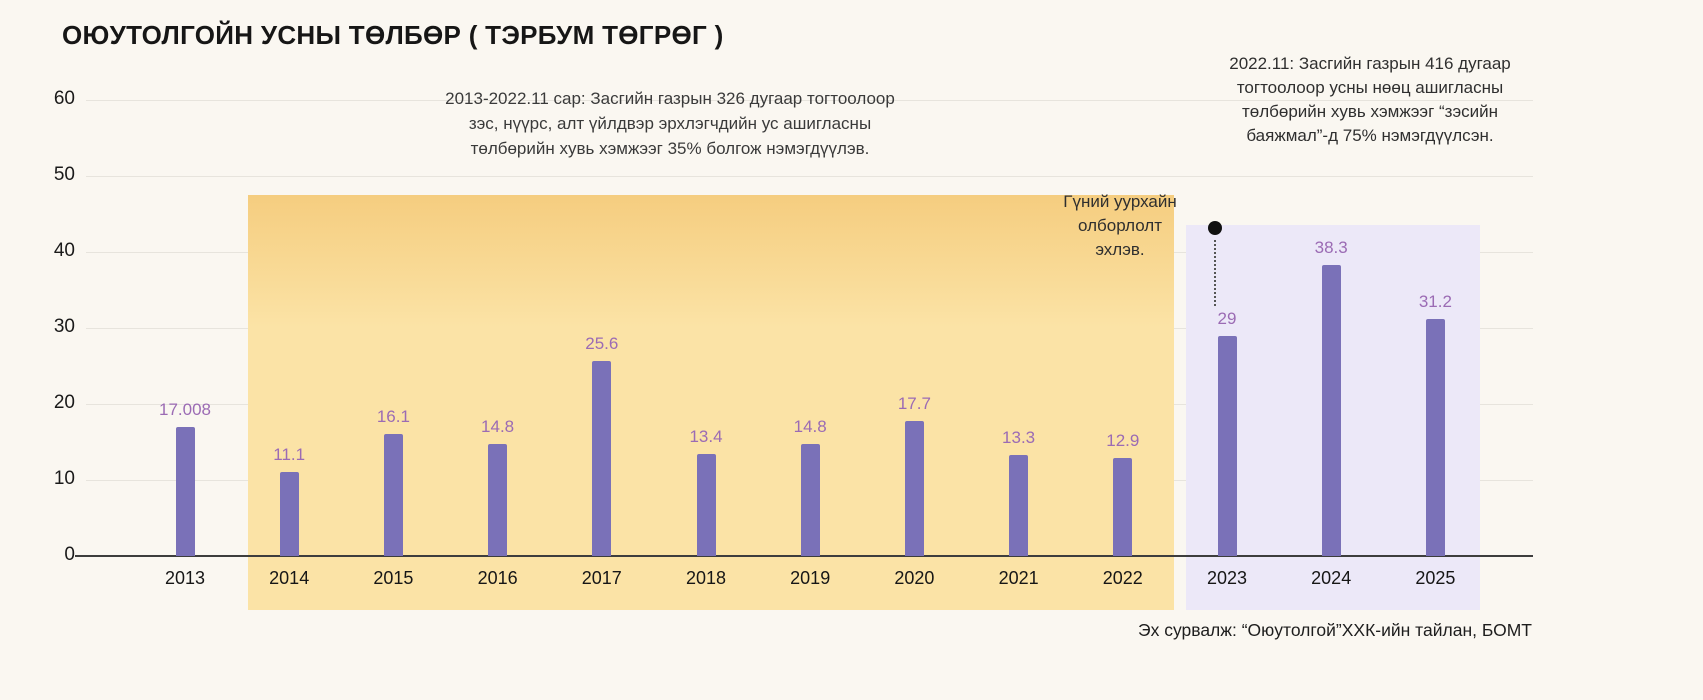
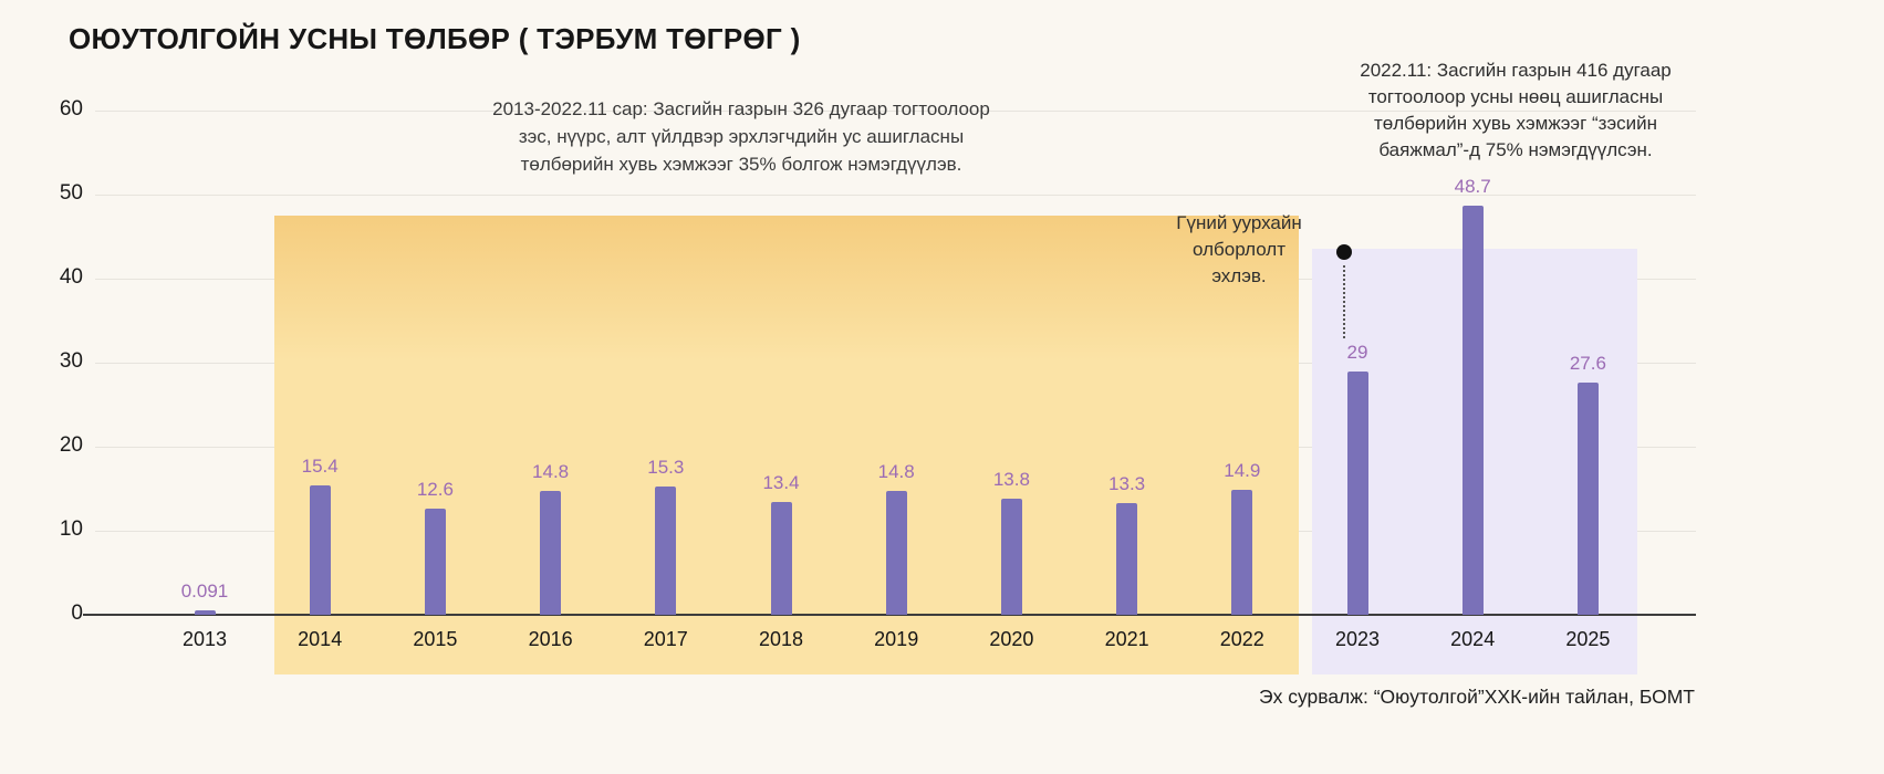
2013: 17.008 -> 0.091
2014: 11.1 -> 15.4
2015: 16.1 -> 12.6
2017: 25.6 -> 15.3
2020: 17.7 -> 13.8
2022: 12.9 -> 14.9
2024: 38.3 -> 48.7
2025: 31.2 -> 27.6
